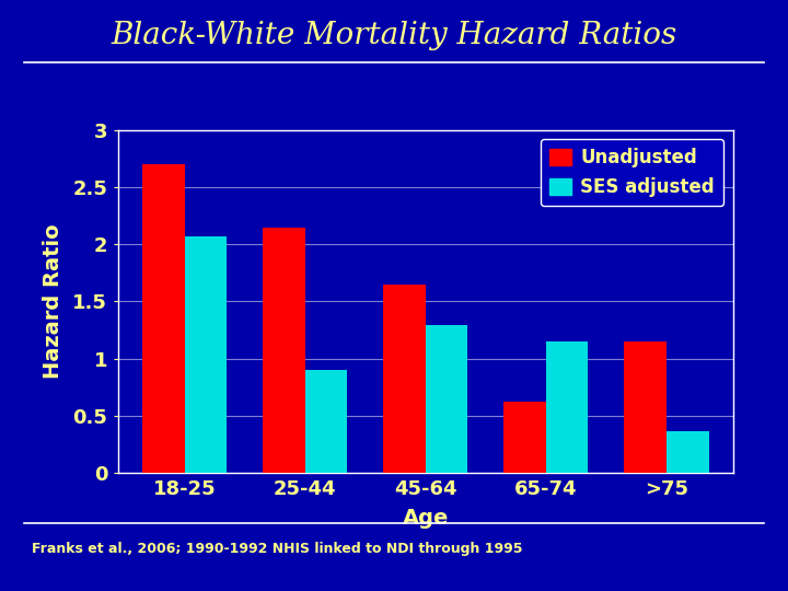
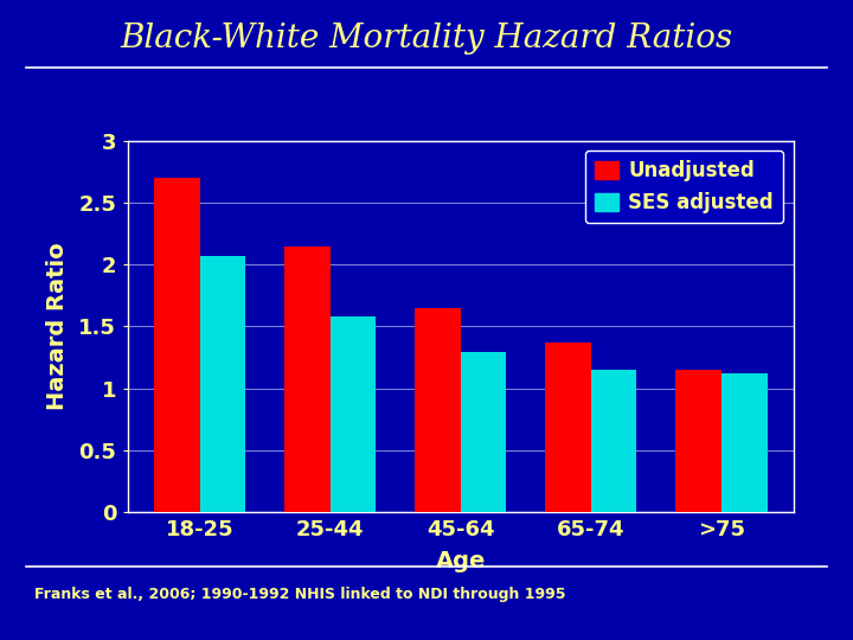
SES adjusted/25-44: 0.90 -> 1.58
Unadjusted/65-74: 0.62 -> 1.37
SES adjusted/>75: 0.36 -> 1.12
